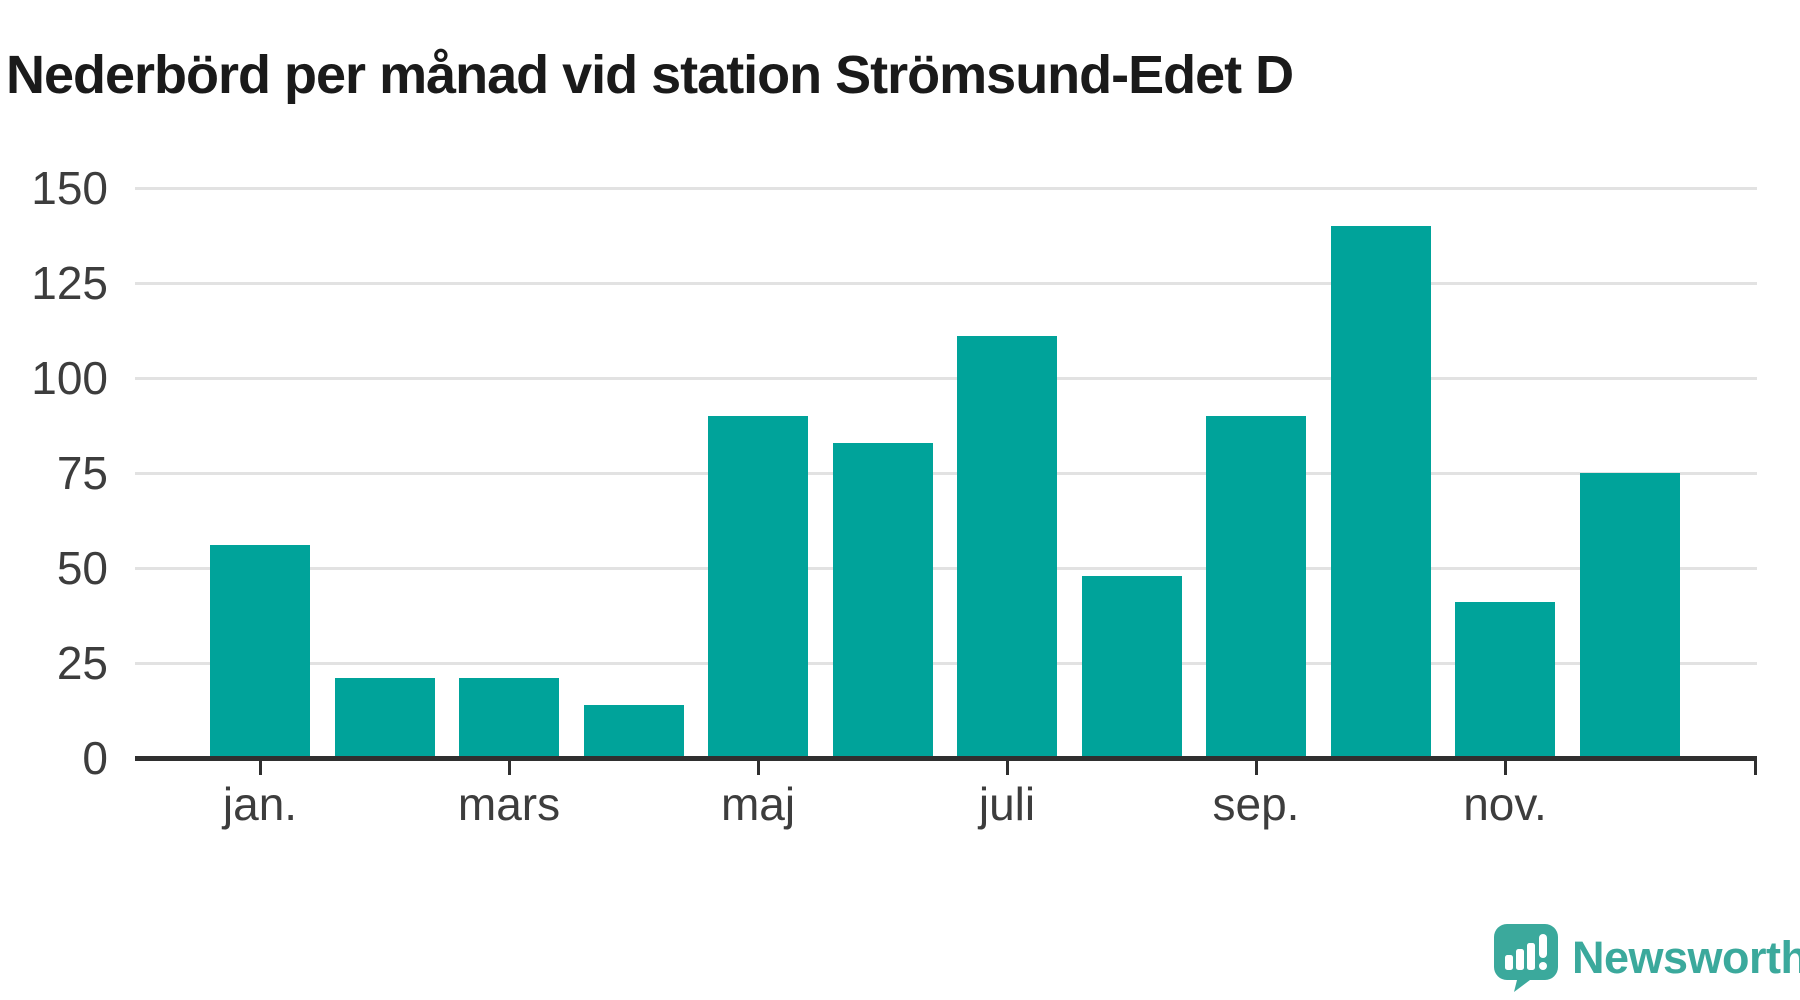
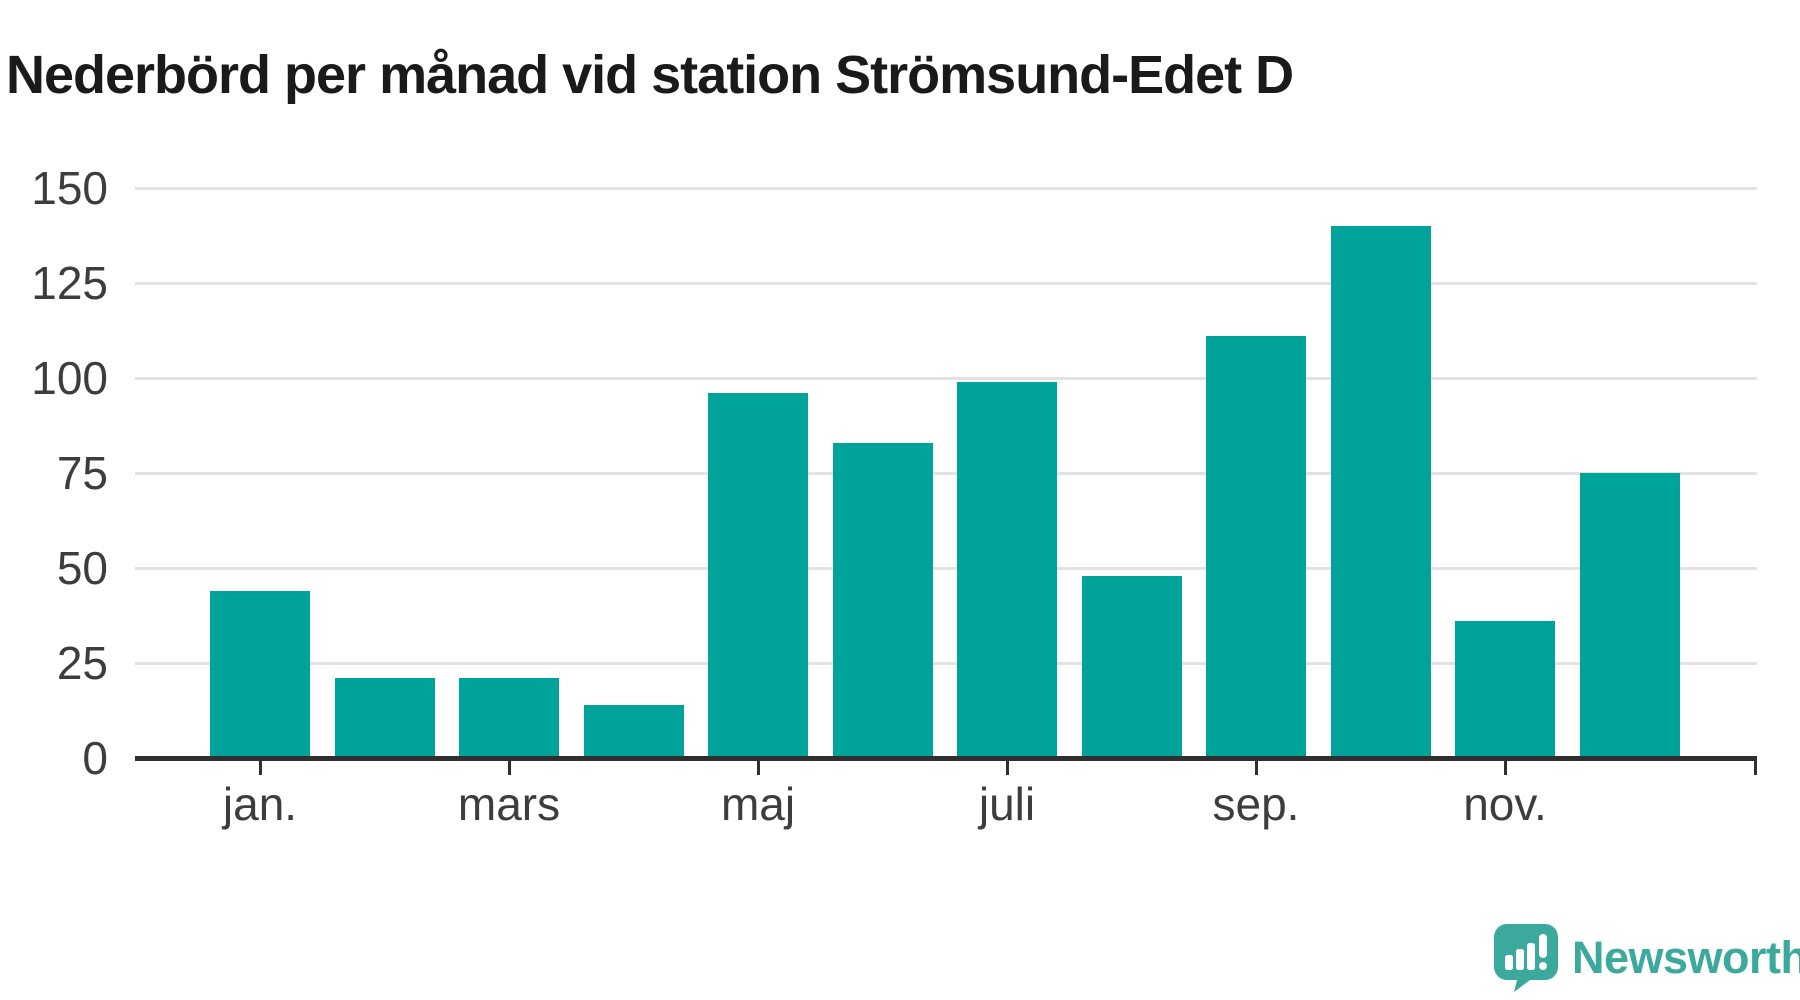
jan.: 56 -> 44
maj: 90 -> 96
juli: 111 -> 99
sep.: 90 -> 111
nov.: 41 -> 36
